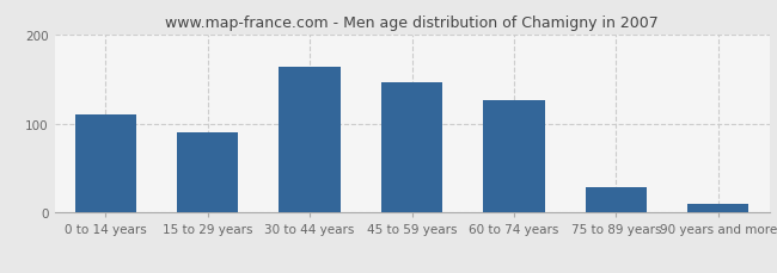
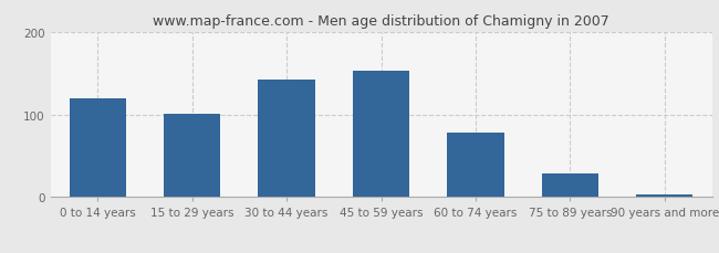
0 to 14 years: 110 -> 120
15 to 29 years: 90 -> 101
30 to 44 years: 164 -> 143
45 to 59 years: 146 -> 153
60 to 74 years: 126 -> 78
90 years and more: 10 -> 3
